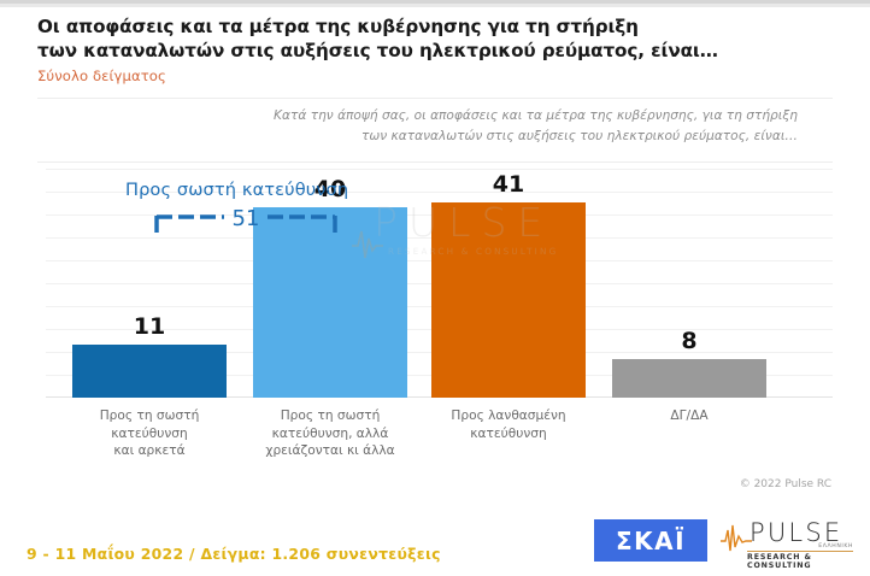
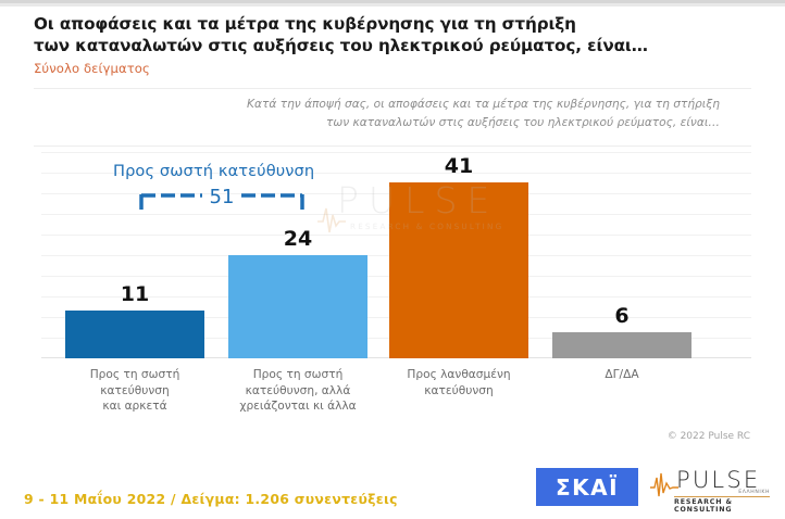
Προς τη σωστή κατεύθυνση, αλλά χρειάζονται κι άλλα: 40 -> 24
ΔΓ/ΔΑ: 8 -> 6
